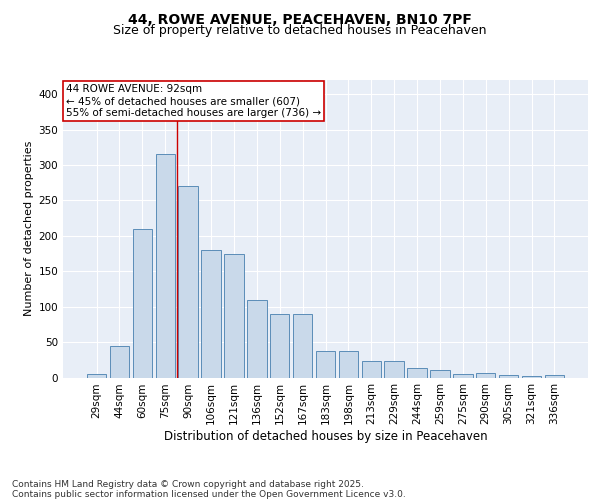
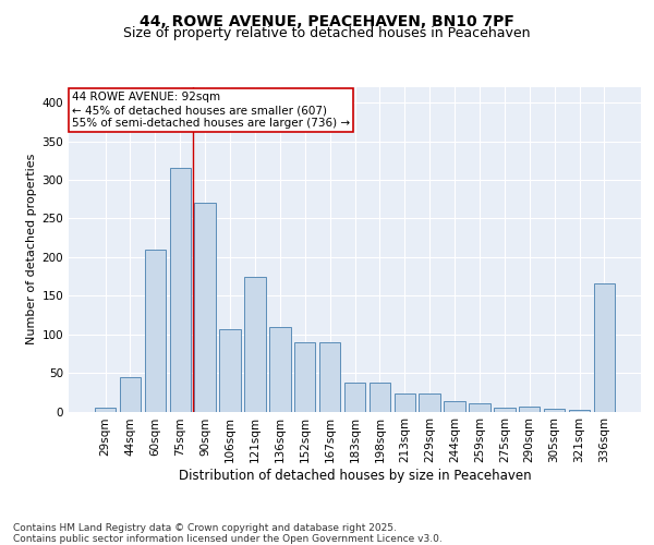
106sqm: 180 -> 106
336sqm: 3 -> 166
